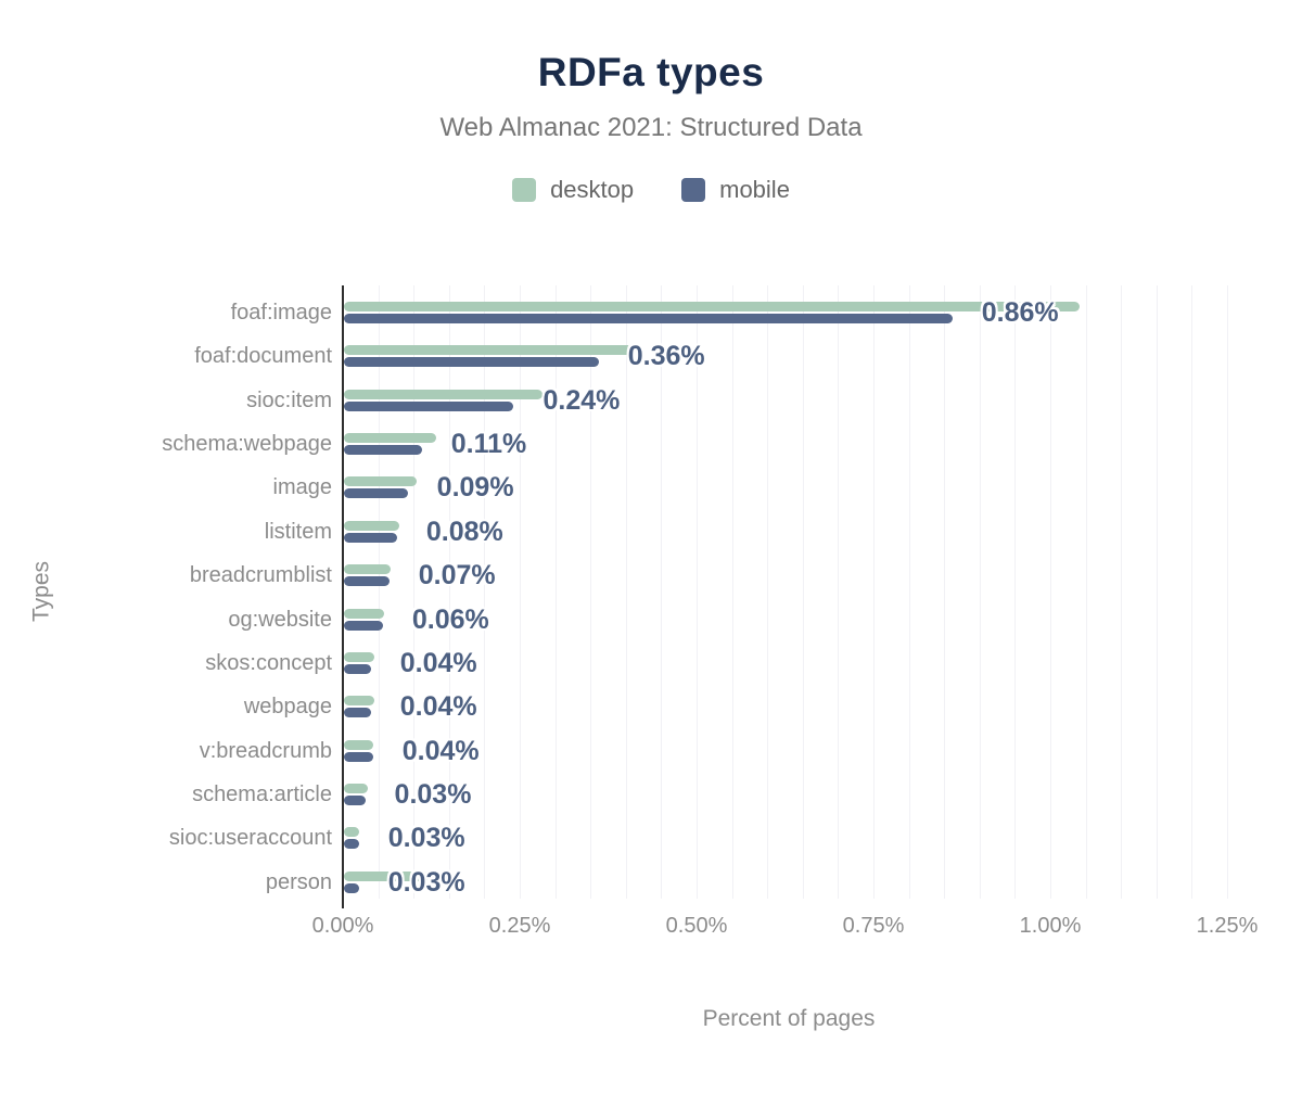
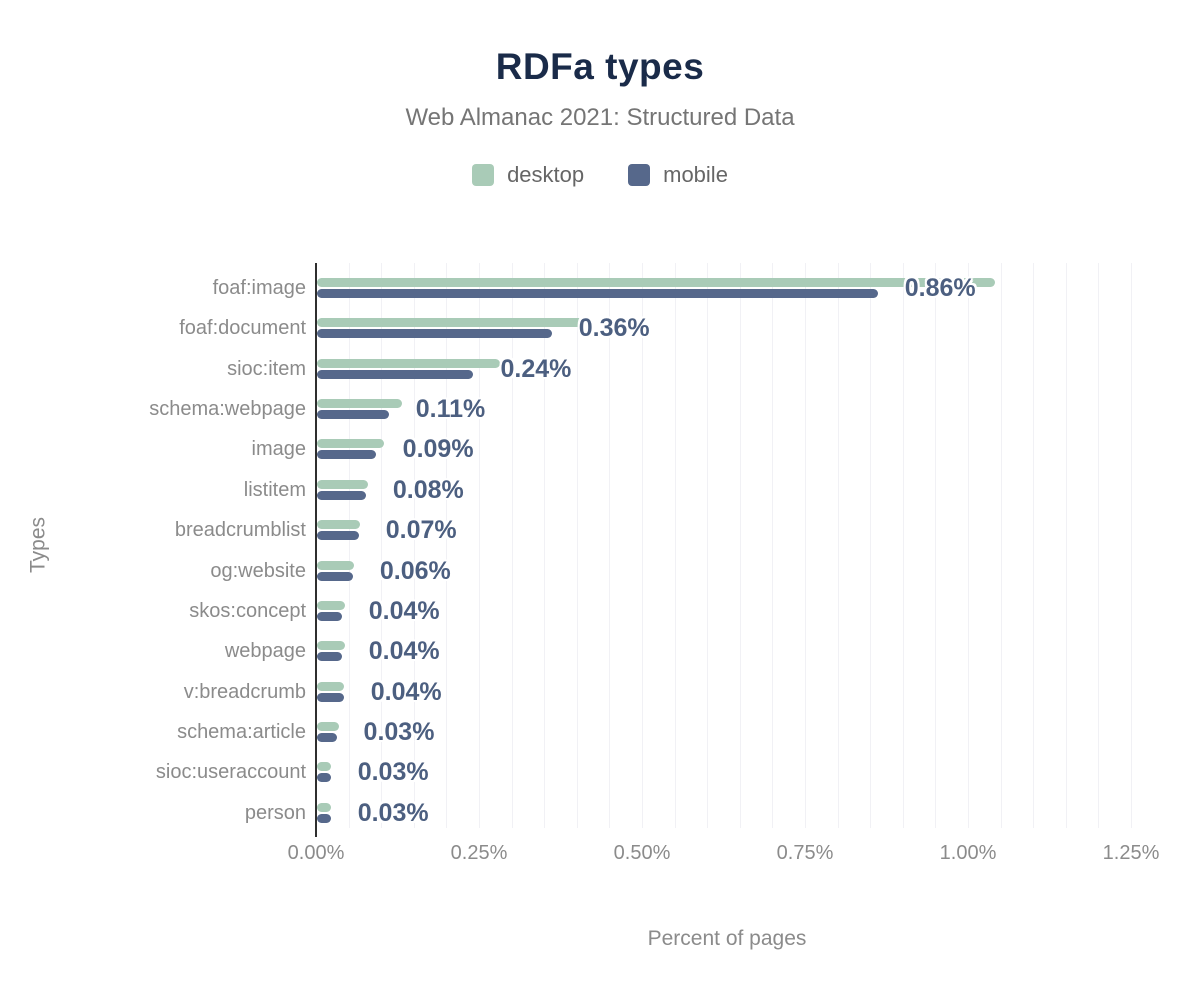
desktop/person: 0.12% -> 0.02%
